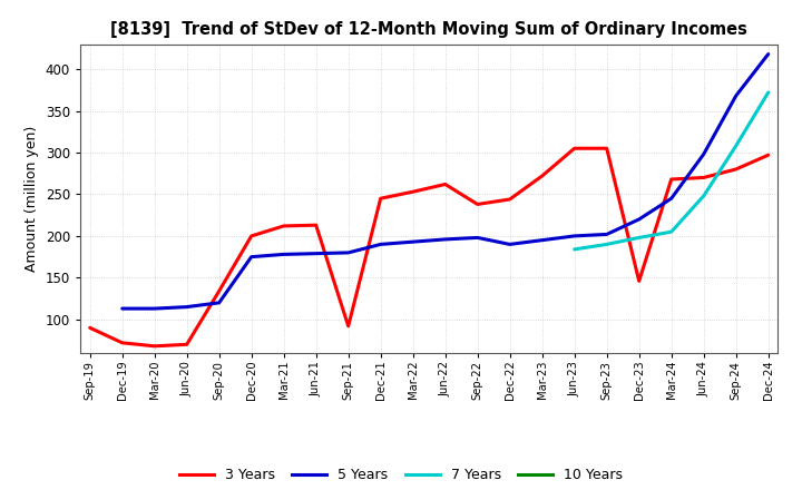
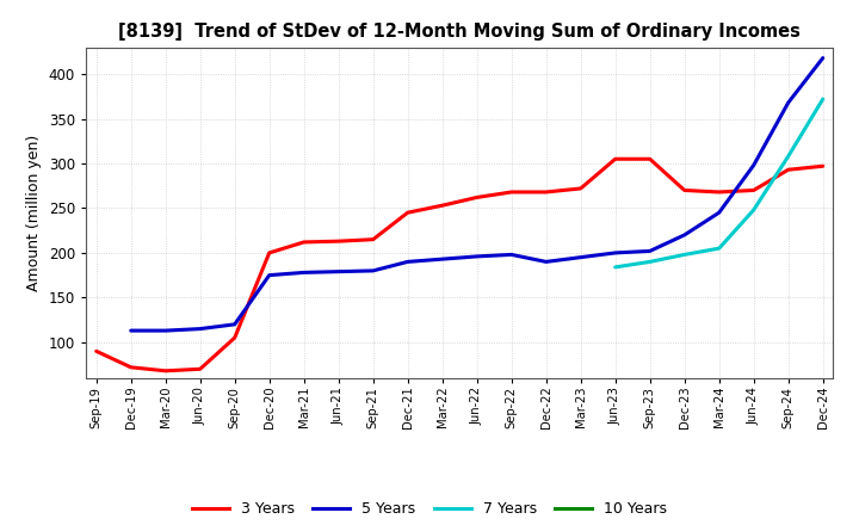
3 Years/Sep-20: 134 -> 105
3 Years/Sep-21: 92 -> 215
3 Years/Sep-22: 238 -> 268
3 Years/Dec-22: 244 -> 268
3 Years/Dec-23: 146 -> 270
3 Years/Sep-24: 280 -> 293
